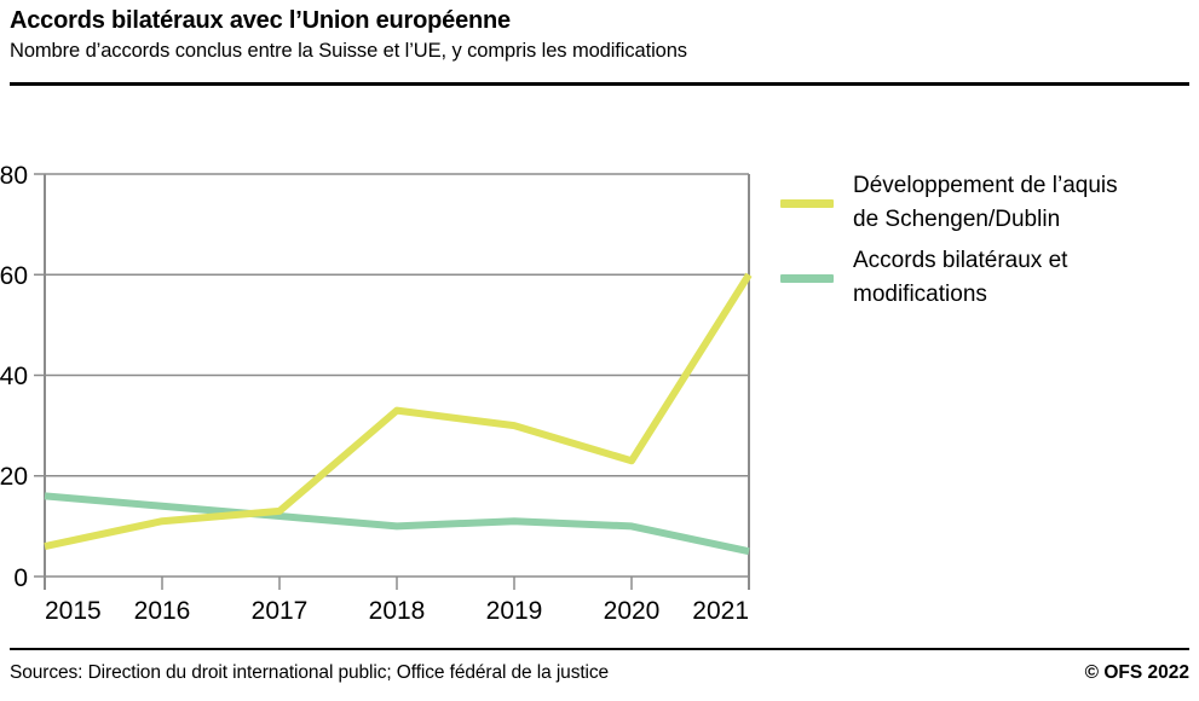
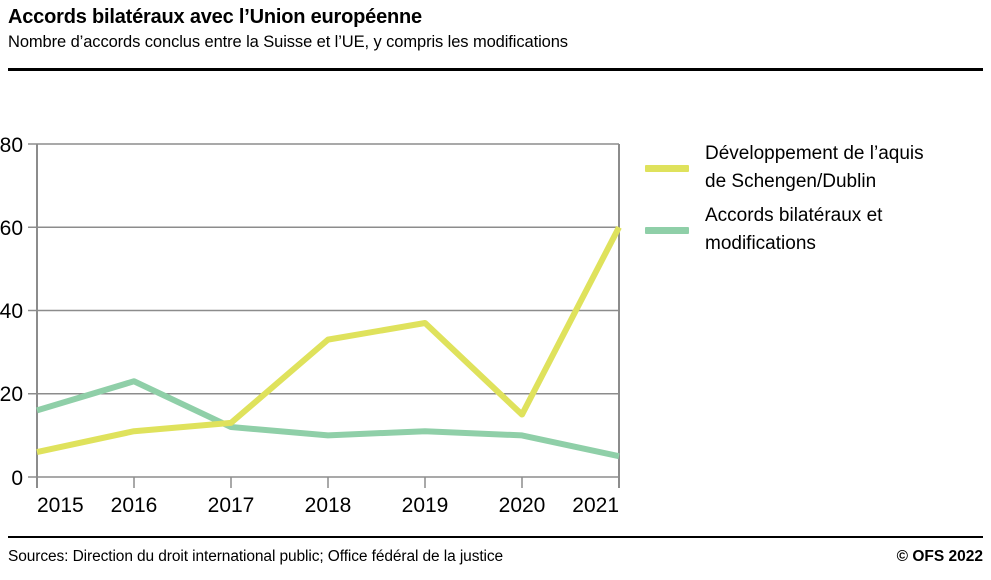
Accords bilatéraux et modifications/2016: 14 -> 23
Développement de l’aquis de Schengen/Dublin/2019: 30 -> 37
Développement de l’aquis de Schengen/Dublin/2020: 23 -> 15
